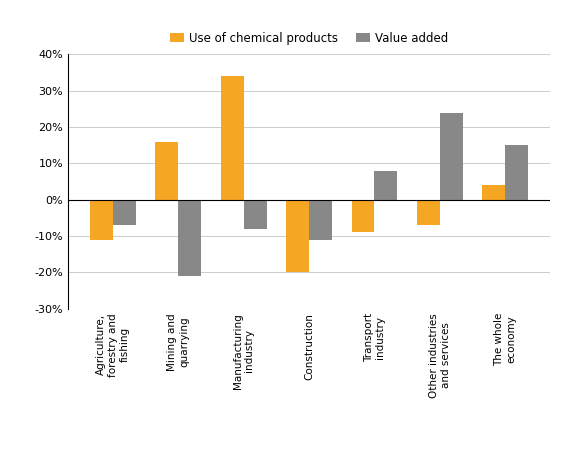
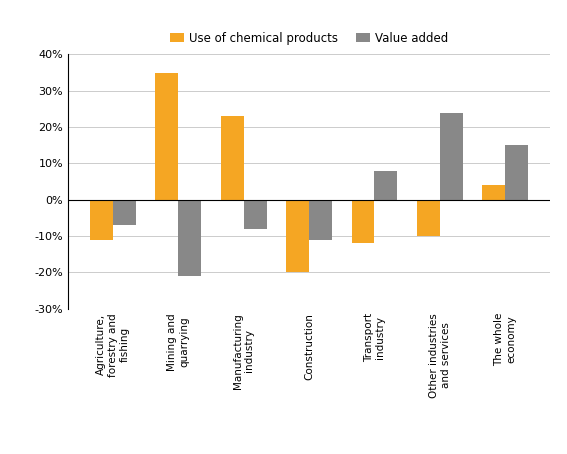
Use of chemical products/Mining and quarrying: 16% -> 35%
Use of chemical products/Manufacturing industry: 34% -> 23%
Use of chemical products/Transport industry: -9% -> -12%
Use of chemical products/Other industries and services: -7% -> -10%
